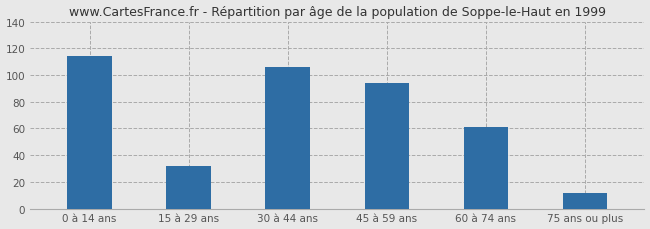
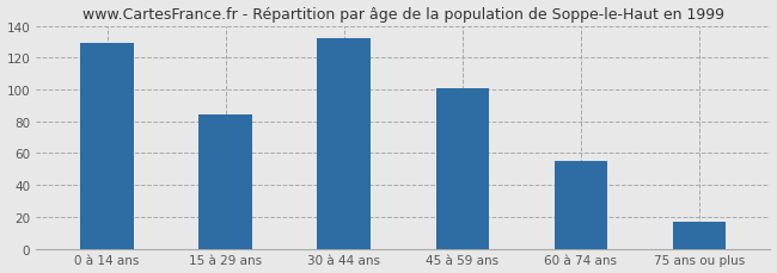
0 à 14 ans: 114 -> 129
15 à 29 ans: 32 -> 84
30 à 44 ans: 106 -> 132
45 à 59 ans: 94 -> 101
60 à 74 ans: 61 -> 55
75 ans ou plus: 12 -> 17
